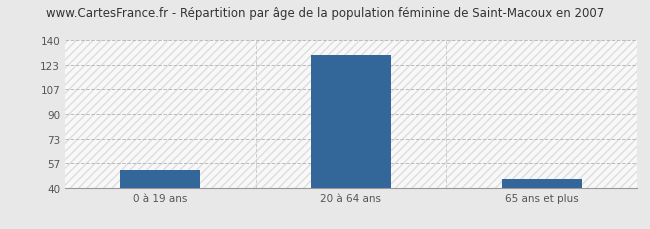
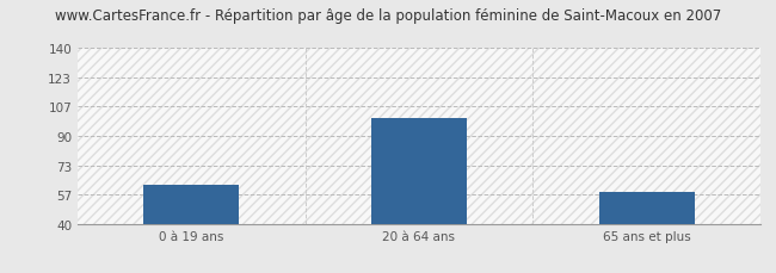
0 à 19 ans: 52 -> 62
20 à 64 ans: 130 -> 100
65 ans et plus: 46 -> 58
